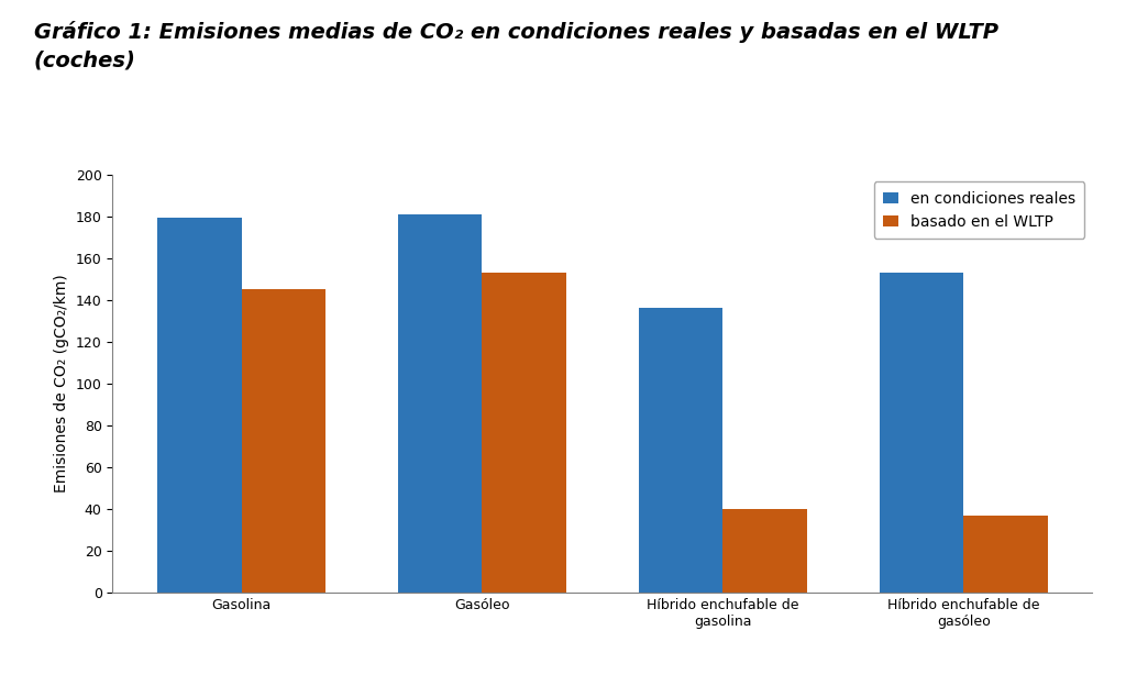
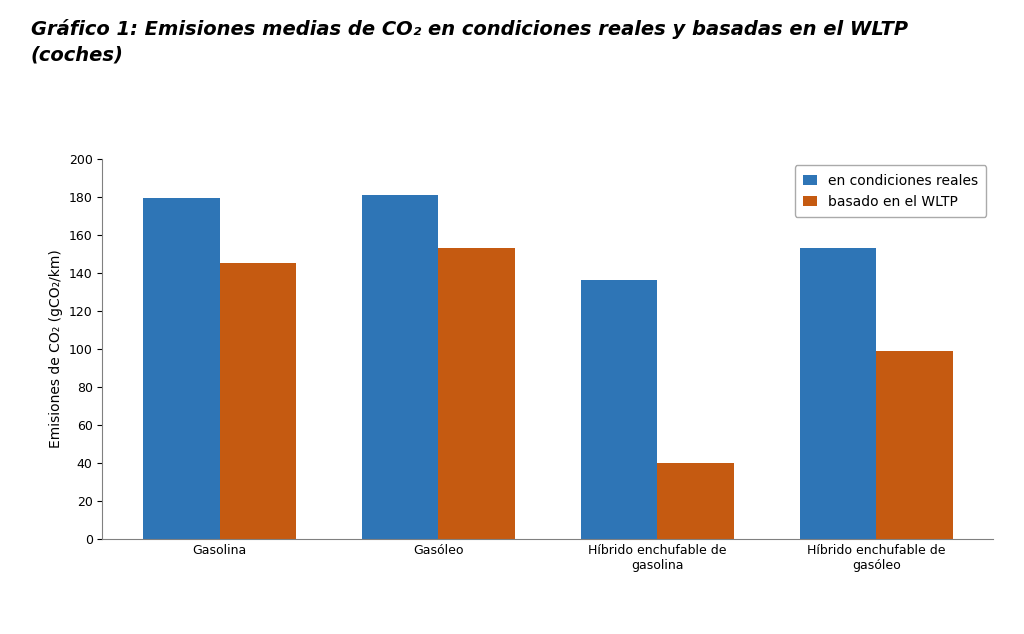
basado en el WLTP/Híbrido enchufable de gasóleo: 37 -> 99
